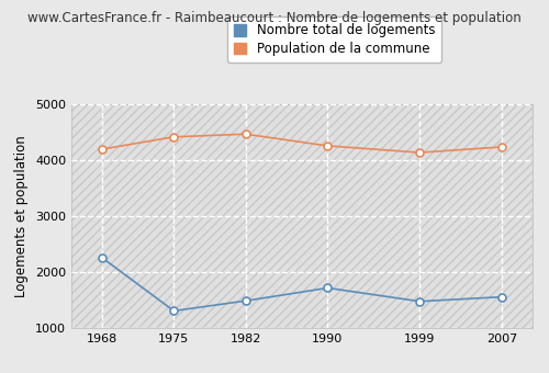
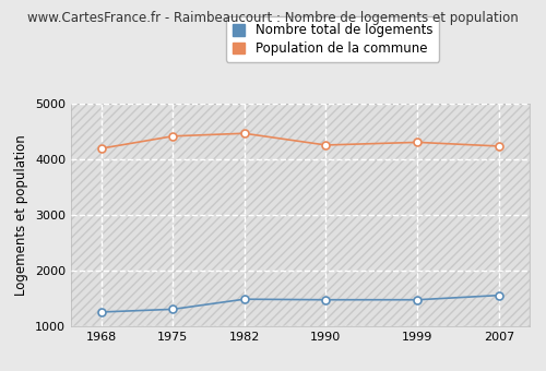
Nombre total de logements/1968: 2260 -> 1260
Nombre total de logements/1990: 1720 -> 1480
Population de la commune/1999: 4140 -> 4310
